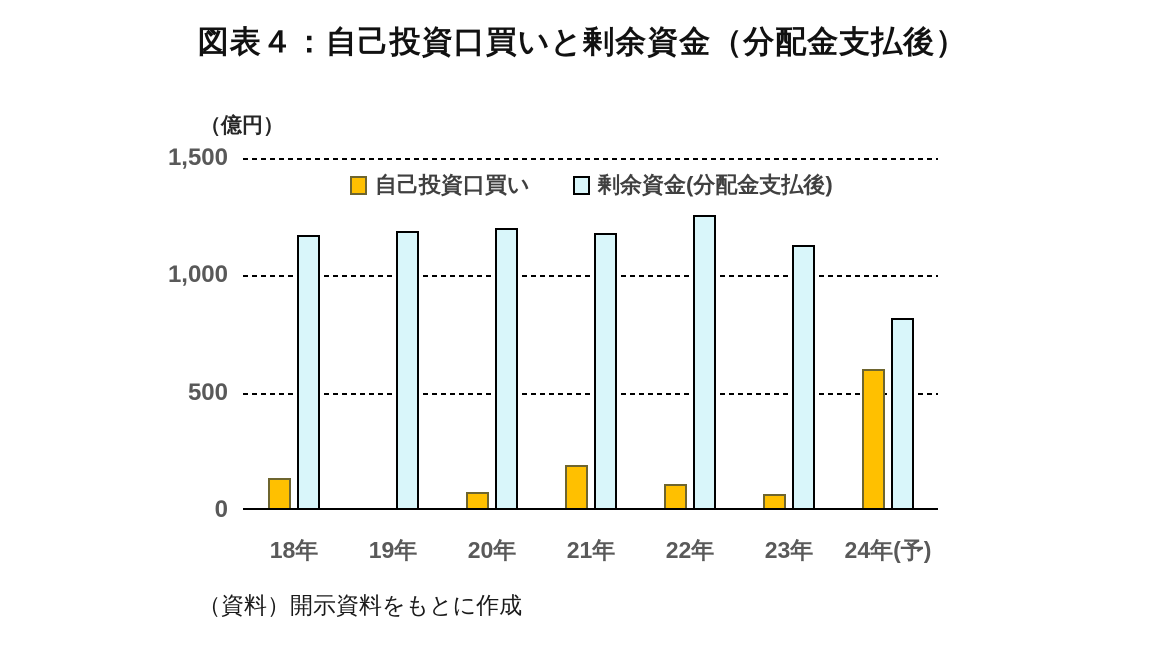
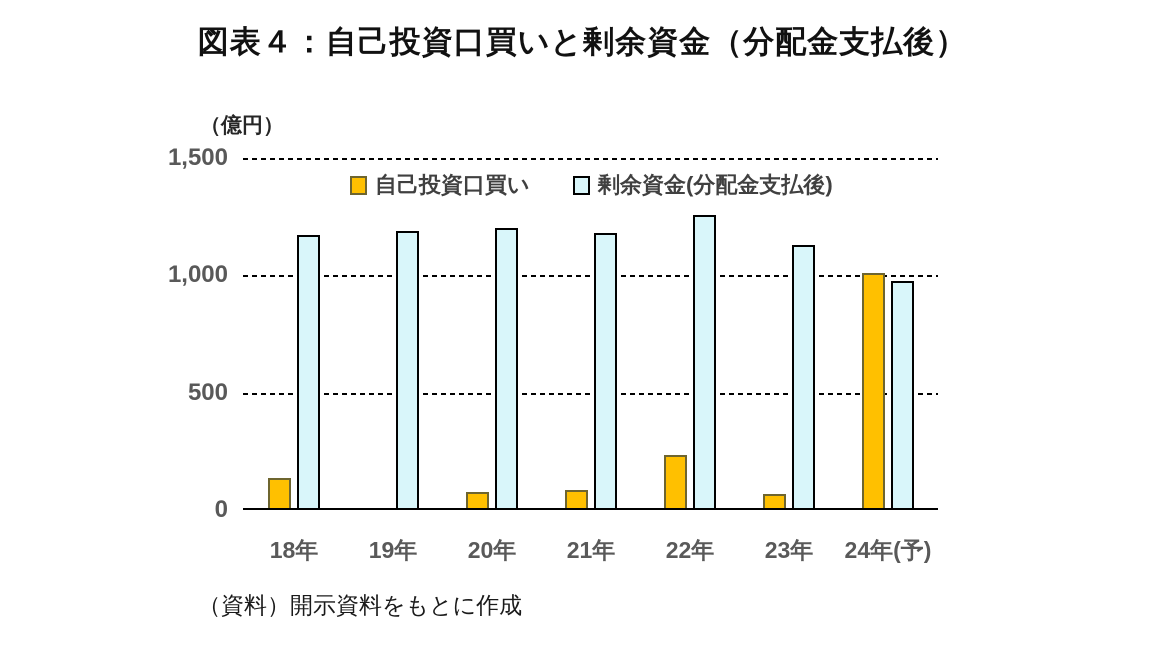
自己投資口買い/21年: 190 -> 80
自己投資口買い/22年: 110 -> 240
自己投資口買い/24年(予): 600 -> 1010
剰余資金(分配金支払後)/24年(予): 820 -> 980
